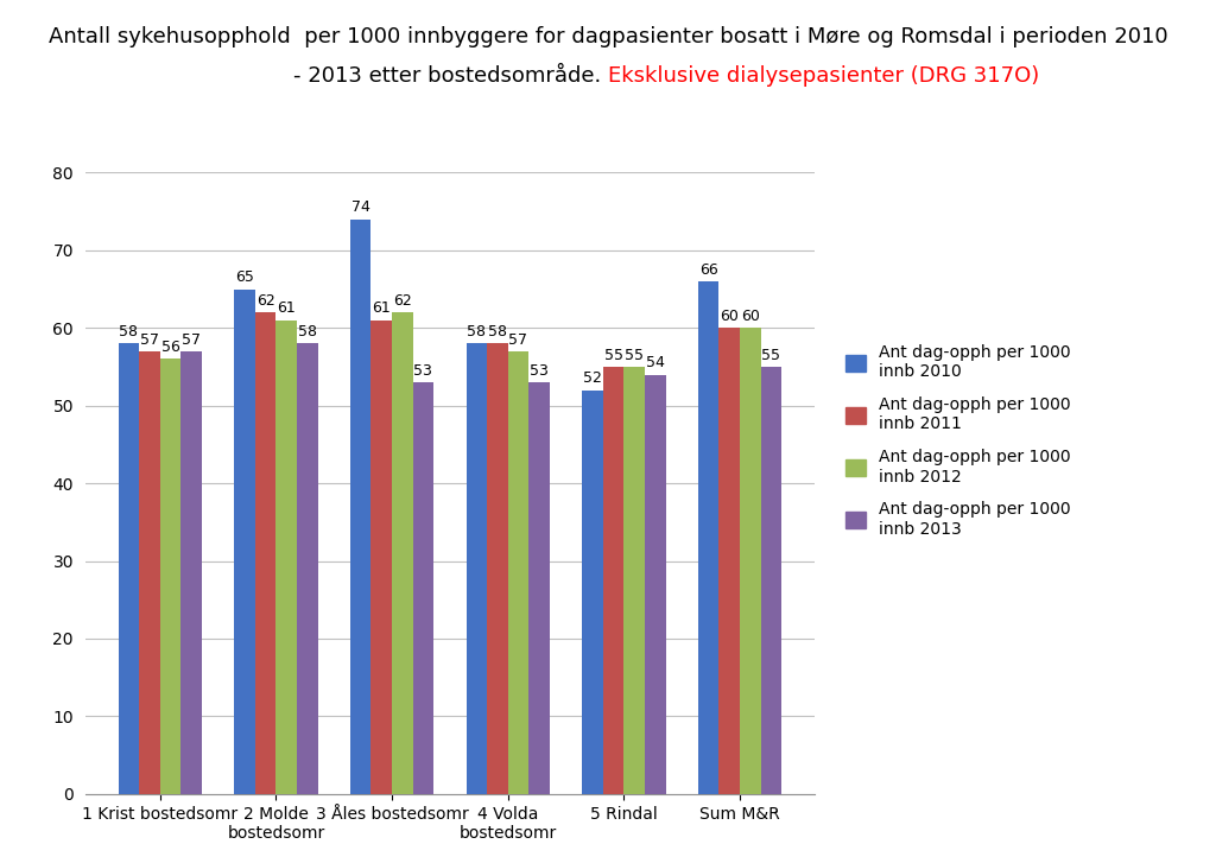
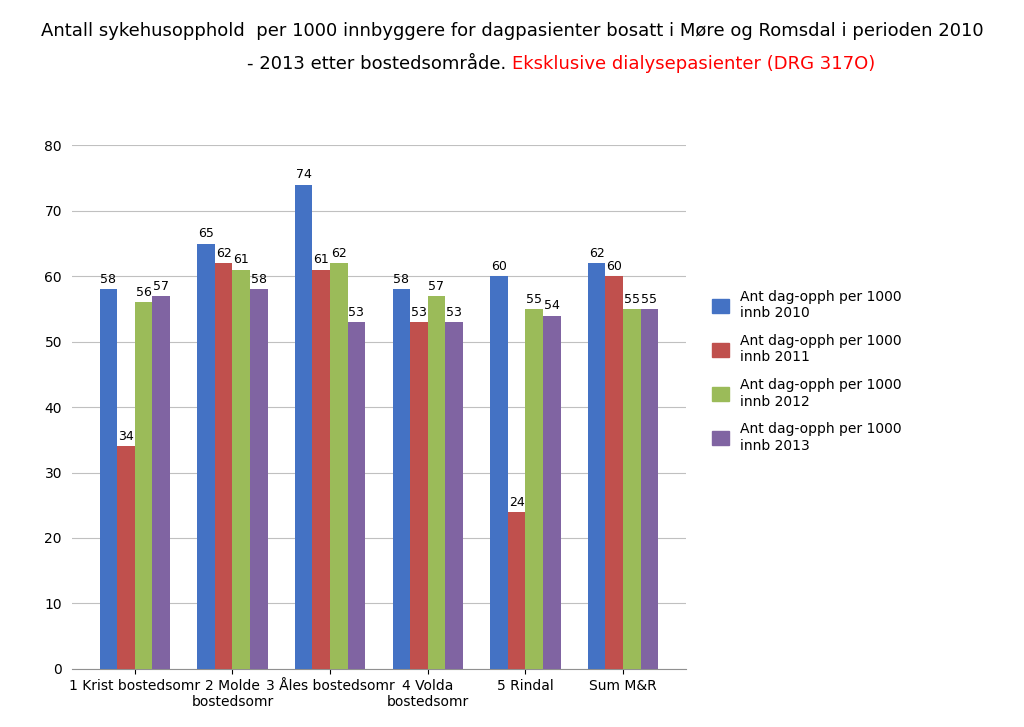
Ant dag-opph per 1000 innb 2011/1 Krist bostedsomr: 57 -> 34
Ant dag-opph per 1000 innb 2011/4 Volda bostedsomr: 58 -> 53
Ant dag-opph per 1000 innb 2010/5 Rindal: 52 -> 60
Ant dag-opph per 1000 innb 2011/5 Rindal: 55 -> 24
Ant dag-opph per 1000 innb 2010/Sum M&R: 66 -> 62
Ant dag-opph per 1000 innb 2012/Sum M&R: 60 -> 55
